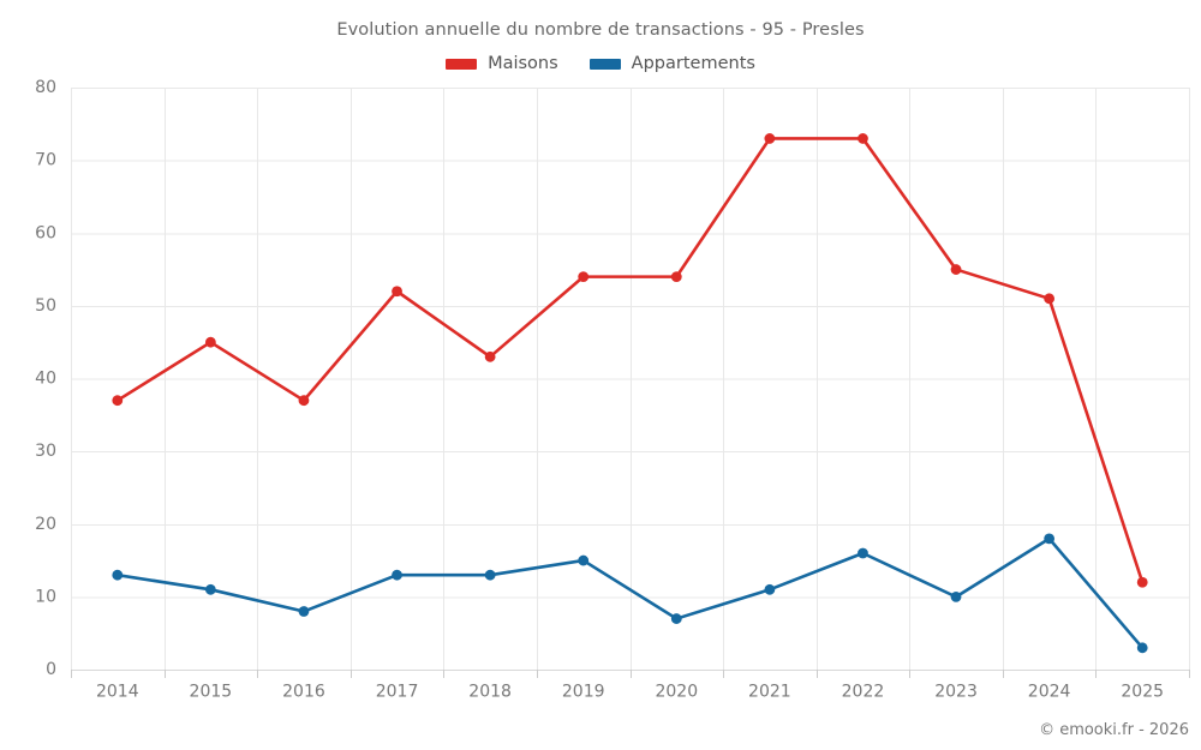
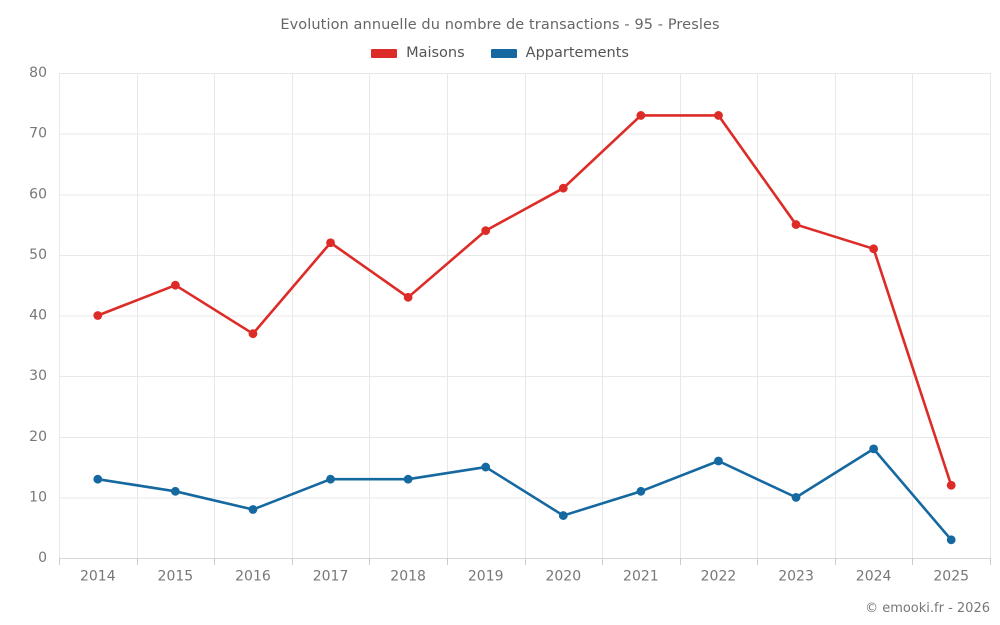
Maisons/2014: 37 -> 40
Maisons/2020: 54 -> 61
